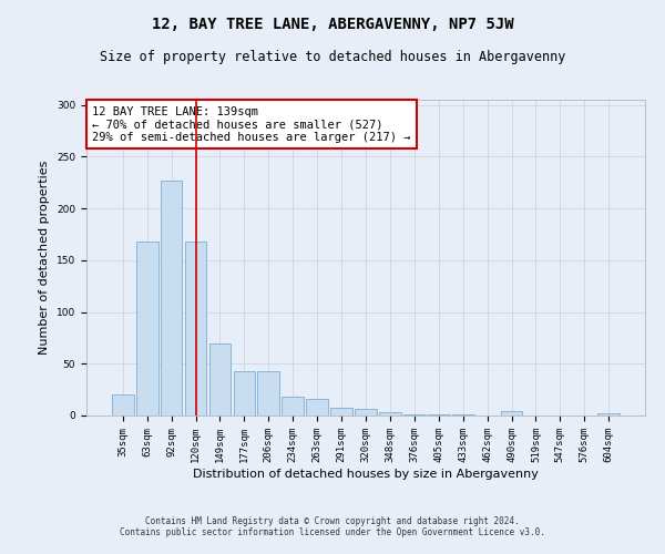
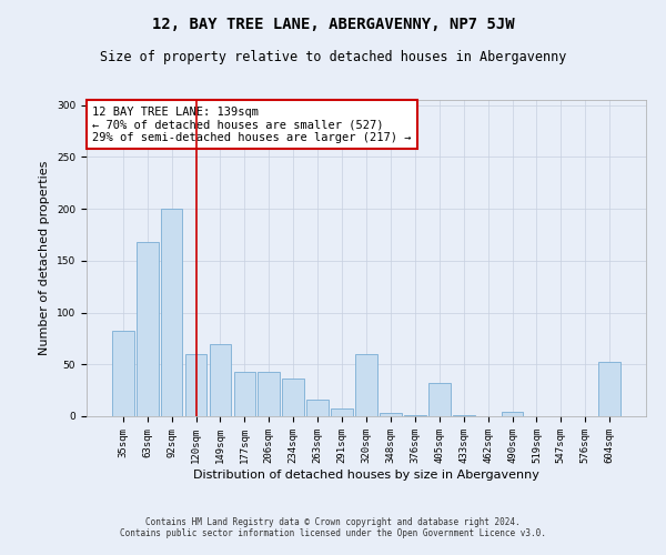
35sqm: 20 -> 82
92sqm: 227 -> 200
120sqm: 168 -> 60
234sqm: 18 -> 36
320sqm: 6 -> 60
405sqm: 1 -> 32
604sqm: 2 -> 52
